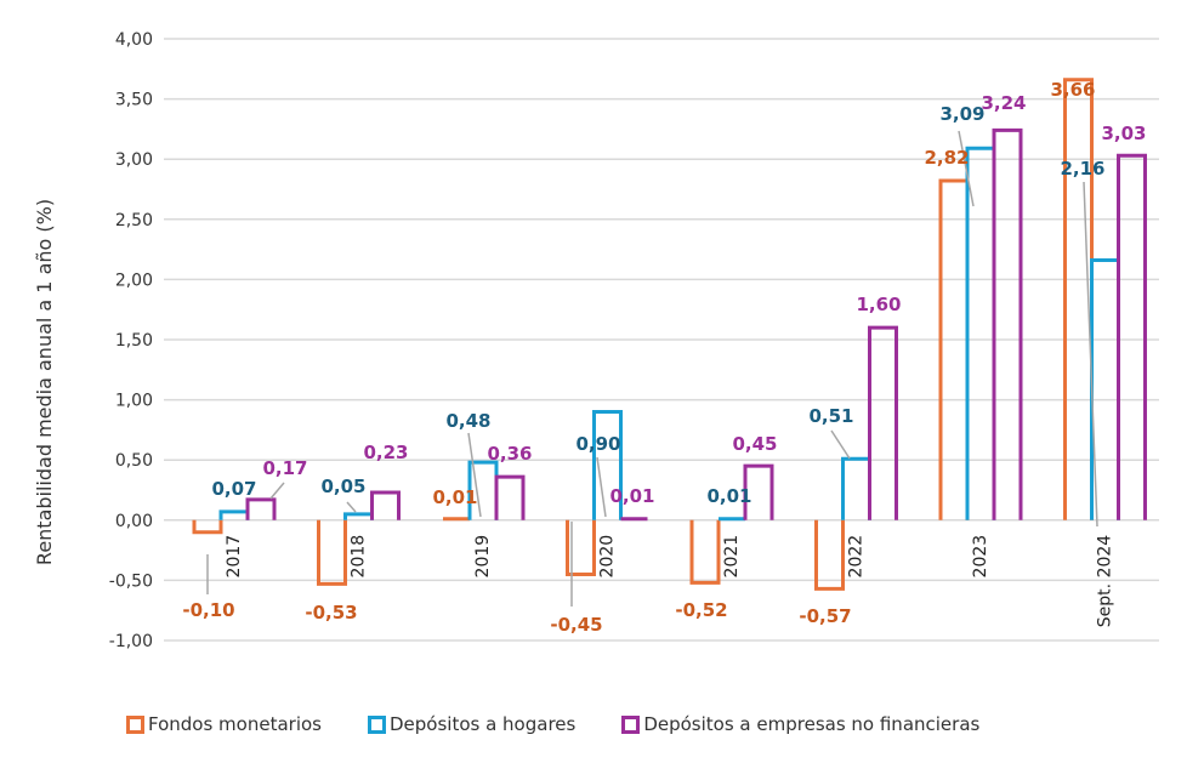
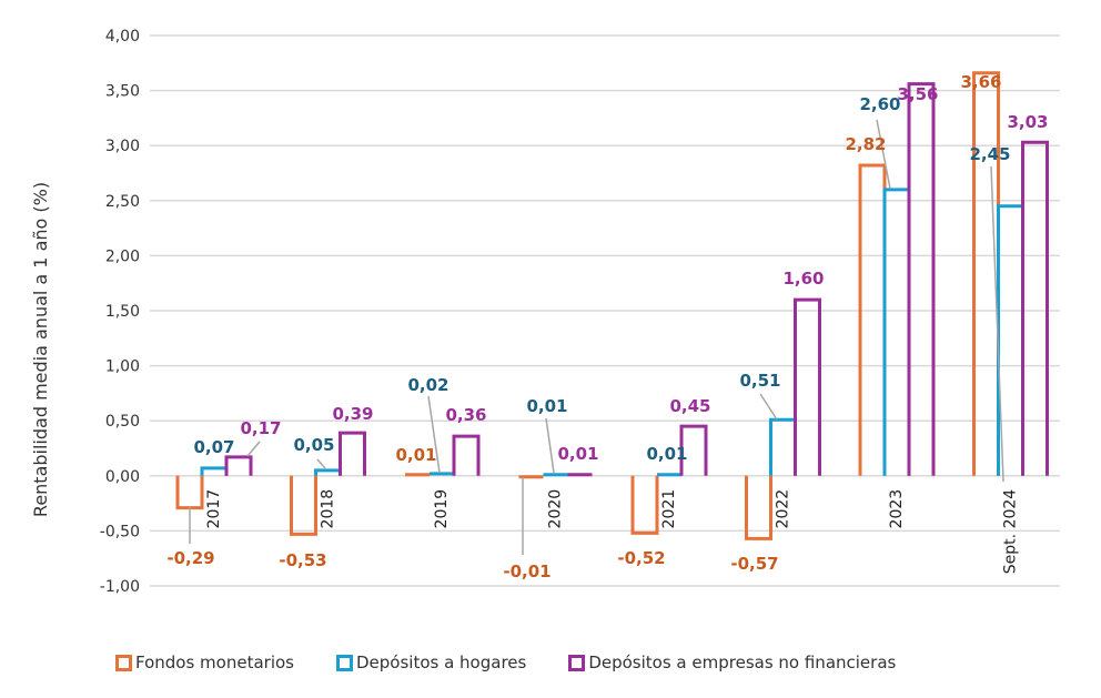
Fondos monetarios/2017: -0,10 -> -0,29
Depósitos a empresas no financieras/2018: 0,23 -> 0,39
Depósitos a hogares/2019: 0,48 -> 0,02
Fondos monetarios/2020: -0,45 -> -0,01
Depósitos a hogares/2020: 0,90 -> 0,01
Depósitos a hogares/2023: 3,09 -> 2,60
Depósitos a empresas no financieras/2023: 3,24 -> 3,56
Depósitos a hogares/Sept. 2024: 2,16 -> 2,45
